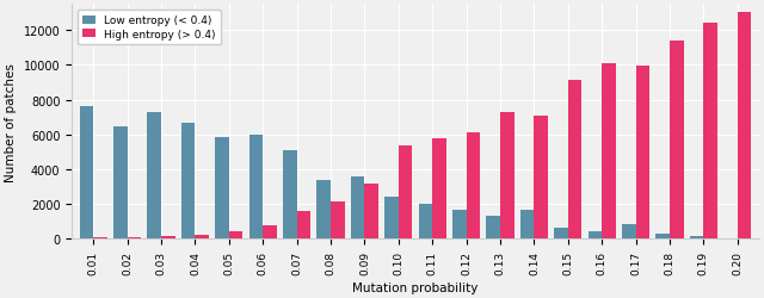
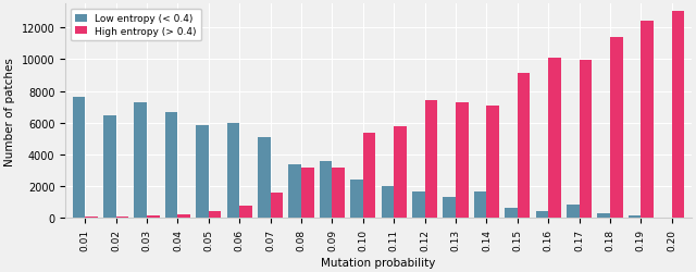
High entropy (> 0.4)/0.08: 2200 -> 3200
High entropy (> 0.4)/0.12: 6100 -> 7400
